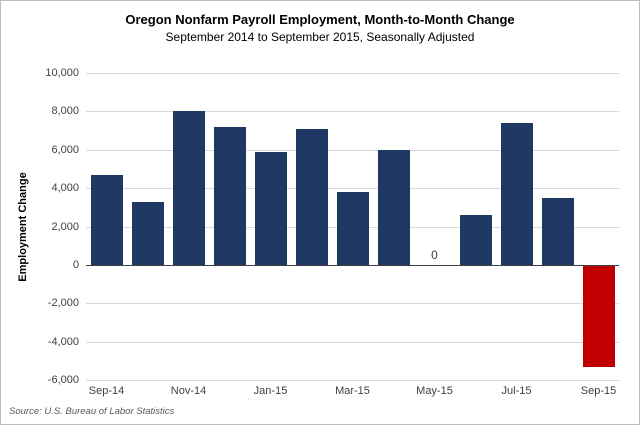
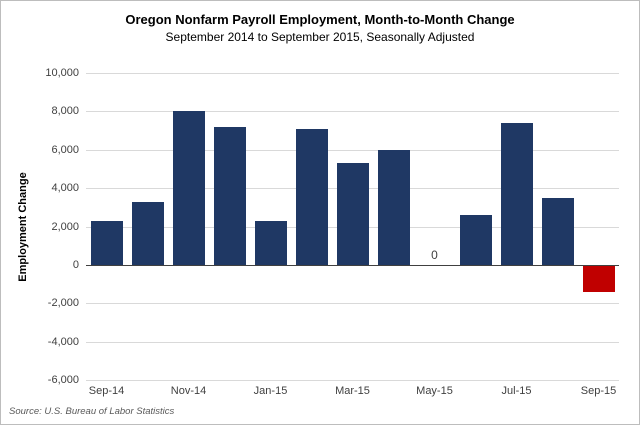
Sep-14: 4700 -> 2300
Jan-15: 5900 -> 2300
Mar-15: 3800 -> 5300
Sep-15: -5300 -> -1400
